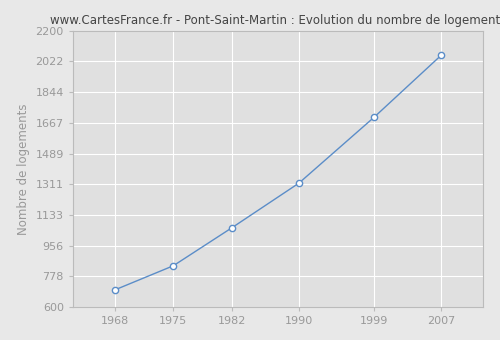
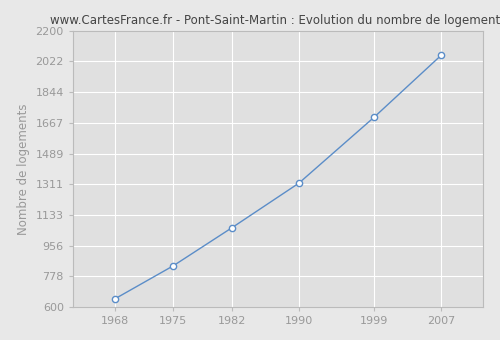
1968: 700 -> 650
